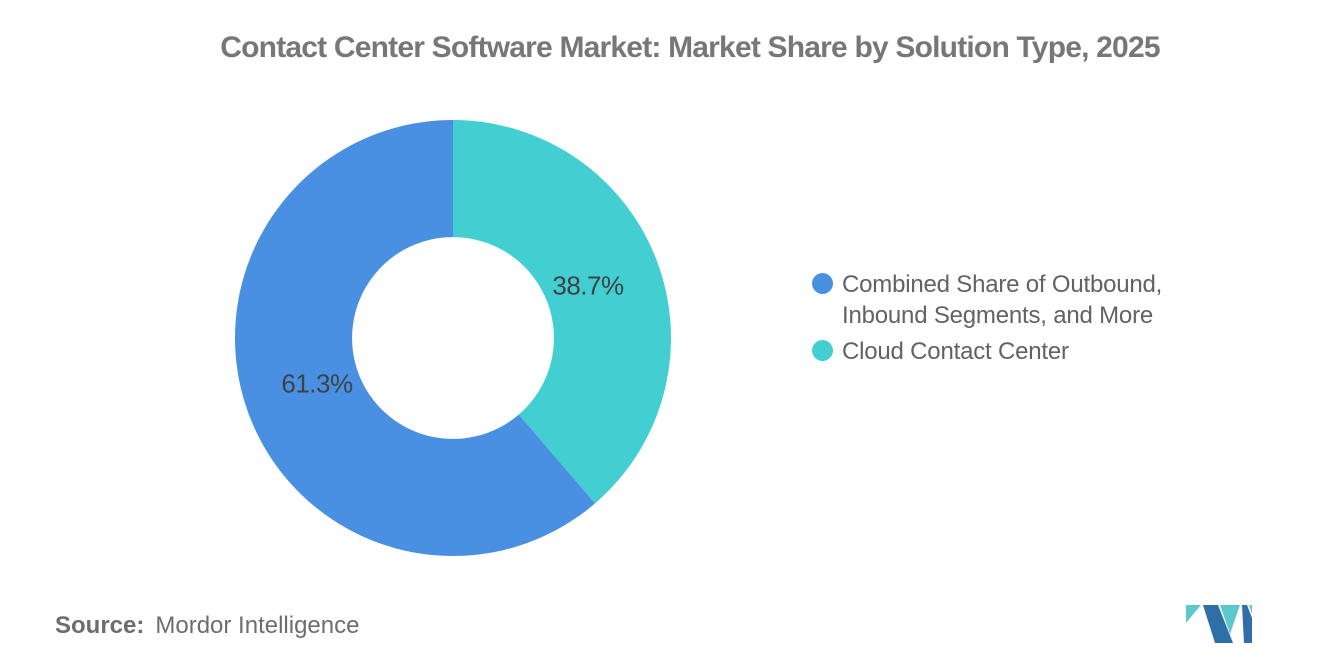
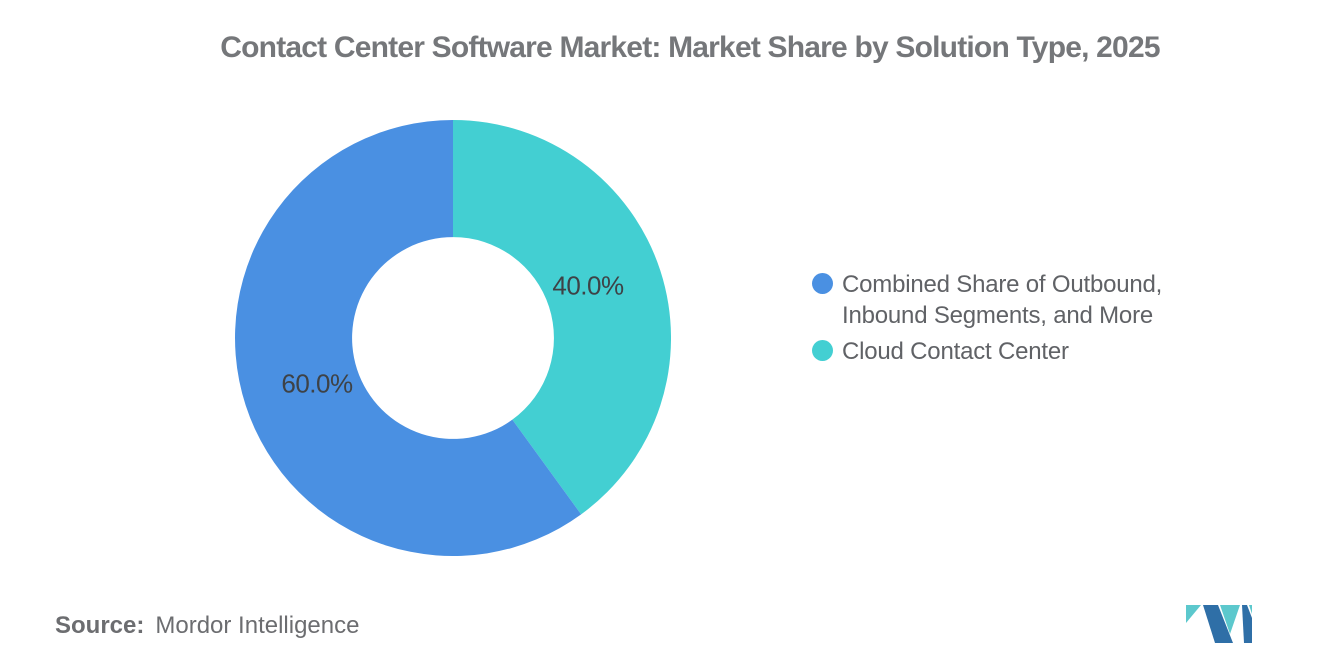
Combined Share of Outbound, Inbound Segments, and More: 61.3% -> 60.0%
Cloud Contact Center: 38.7% -> 40.0%
